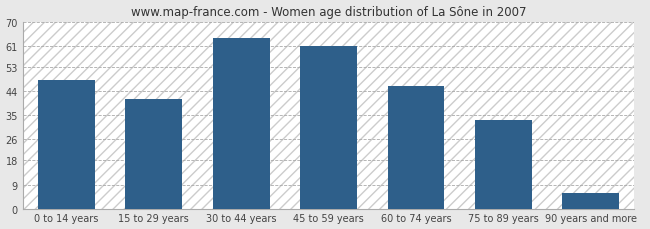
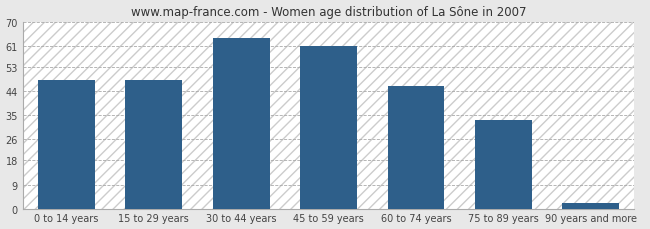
15 to 29 years: 41 -> 48
90 years and more: 6 -> 2
